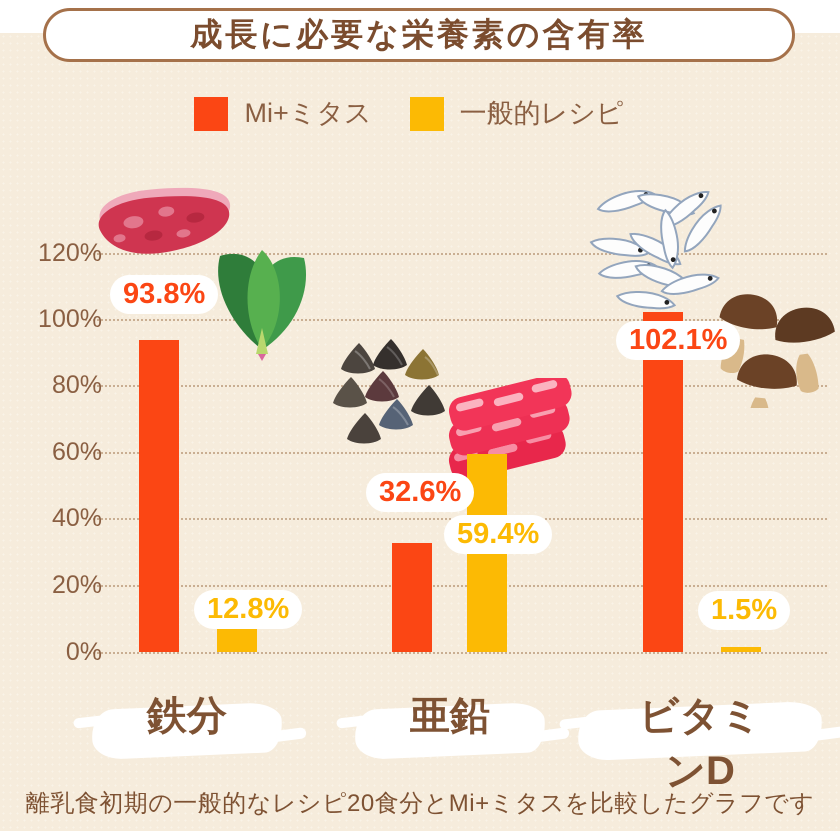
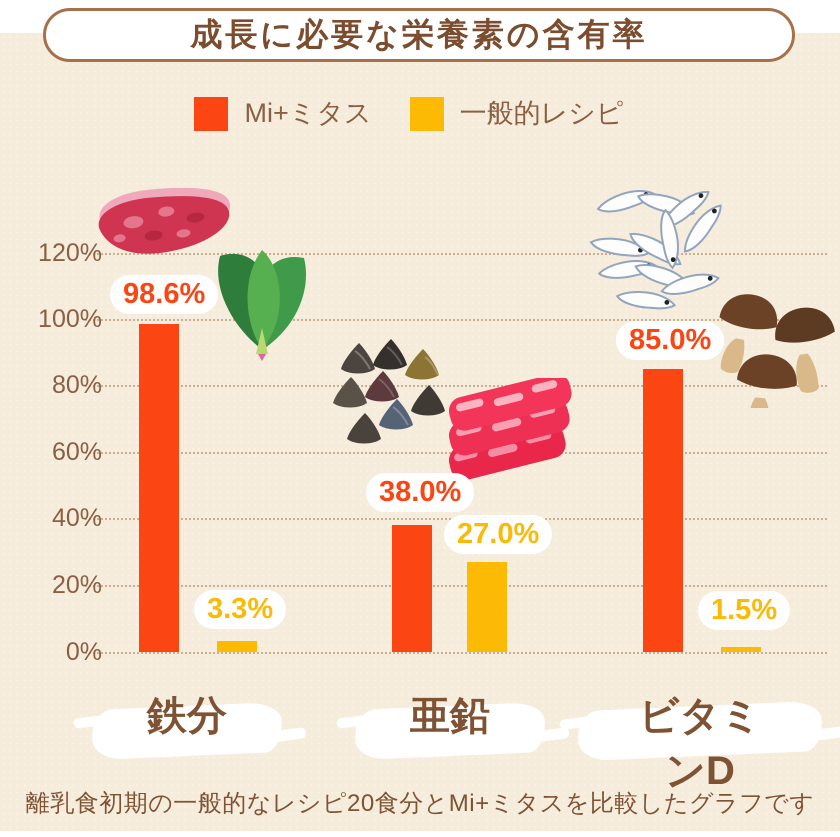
Mi+ミタス/鉄分: 93.8% -> 98.6%
一般的レシピ/鉄分: 12.8% -> 3.3%
Mi+ミタス/亜鉛: 32.6% -> 38.0%
一般的レシピ/亜鉛: 59.4% -> 27.0%
Mi+ミタス/ビタミンD: 102.1% -> 85.0%
